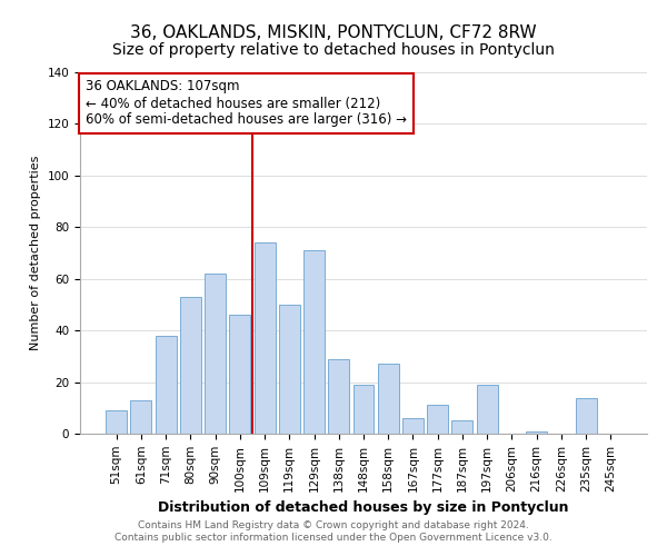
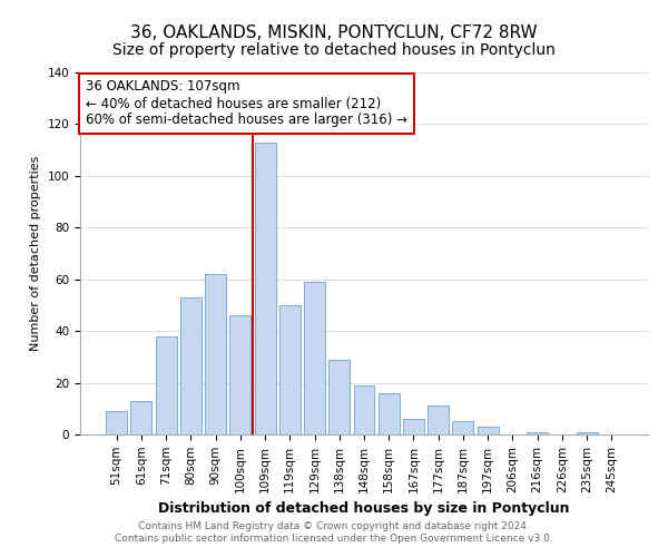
109sqm: 74 -> 113
129sqm: 71 -> 59
158sqm: 27 -> 16
197sqm: 19 -> 3
235sqm: 14 -> 1
